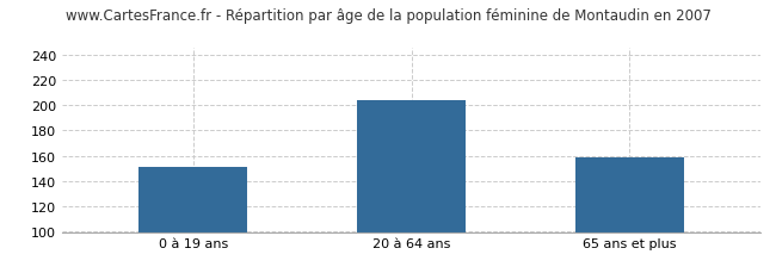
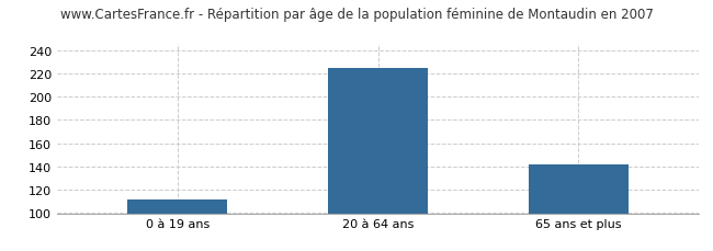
0 à 19 ans: 151 -> 112
20 à 64 ans: 204 -> 225
65 ans et plus: 159 -> 142
